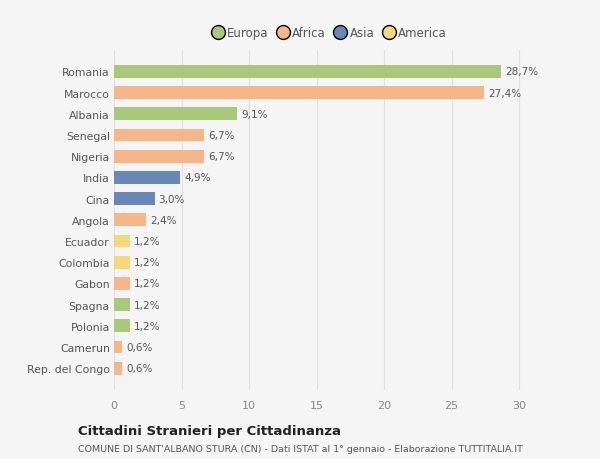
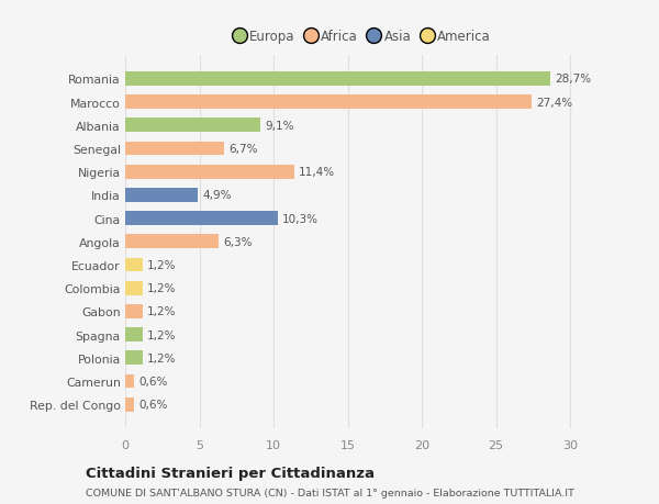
Nigeria: 6,7% -> 11,4%
Cina: 3,0% -> 10,3%
Angola: 2,4% -> 6,3%
